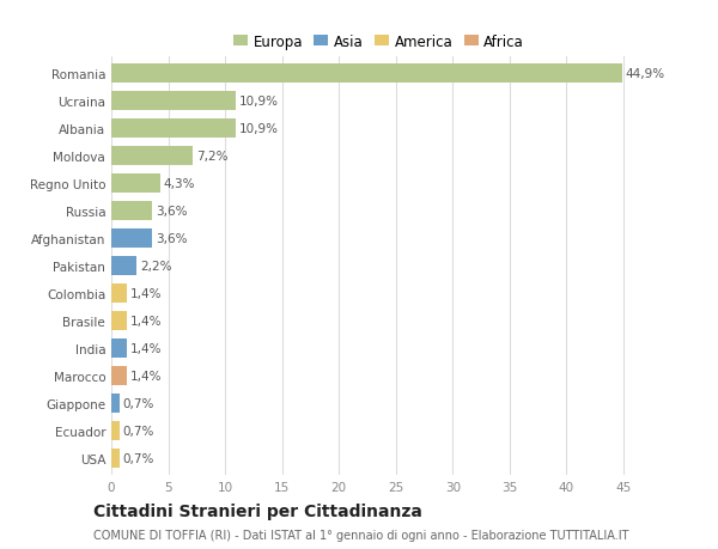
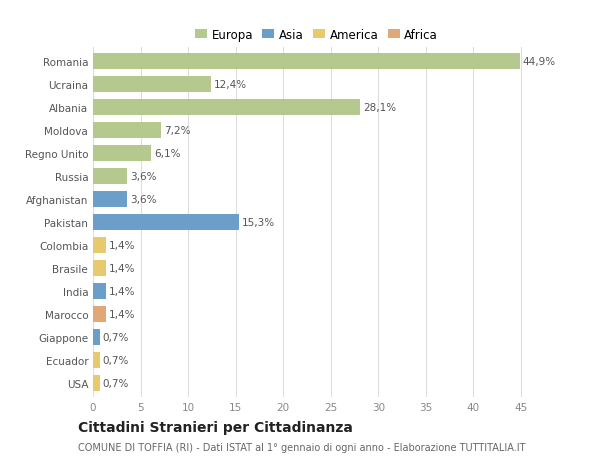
Ucraina: 10,9% -> 12,4%
Albania: 10,9% -> 28,1%
Regno Unito: 4,3% -> 6,1%
Pakistan: 2,2% -> 15,3%
